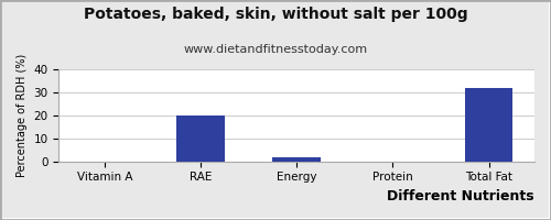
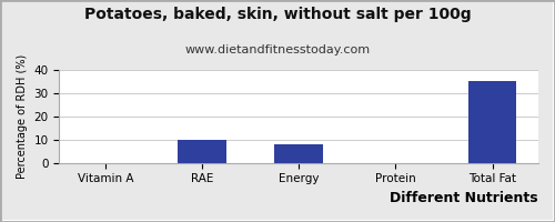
RAE: 20 -> 10
Energy: 2 -> 8
Total Fat: 32 -> 35
